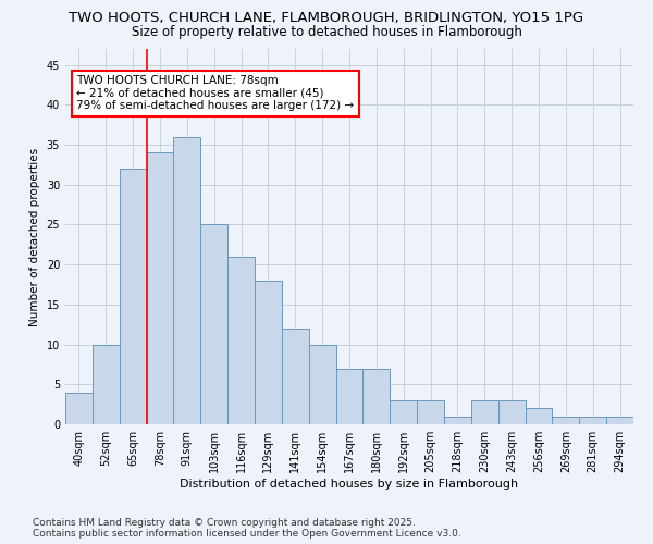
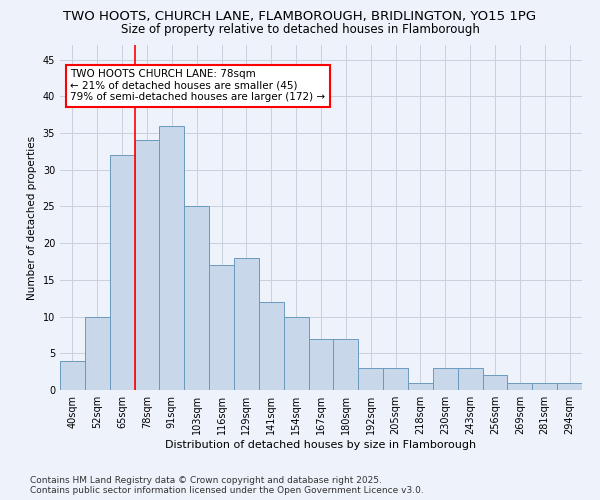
116sqm: 21 -> 17
